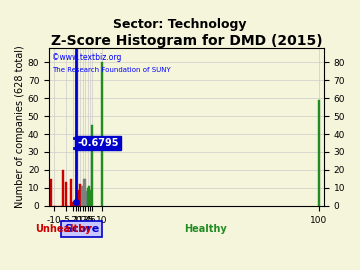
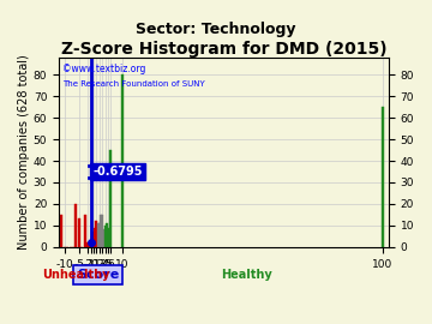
100: 59 -> 65
